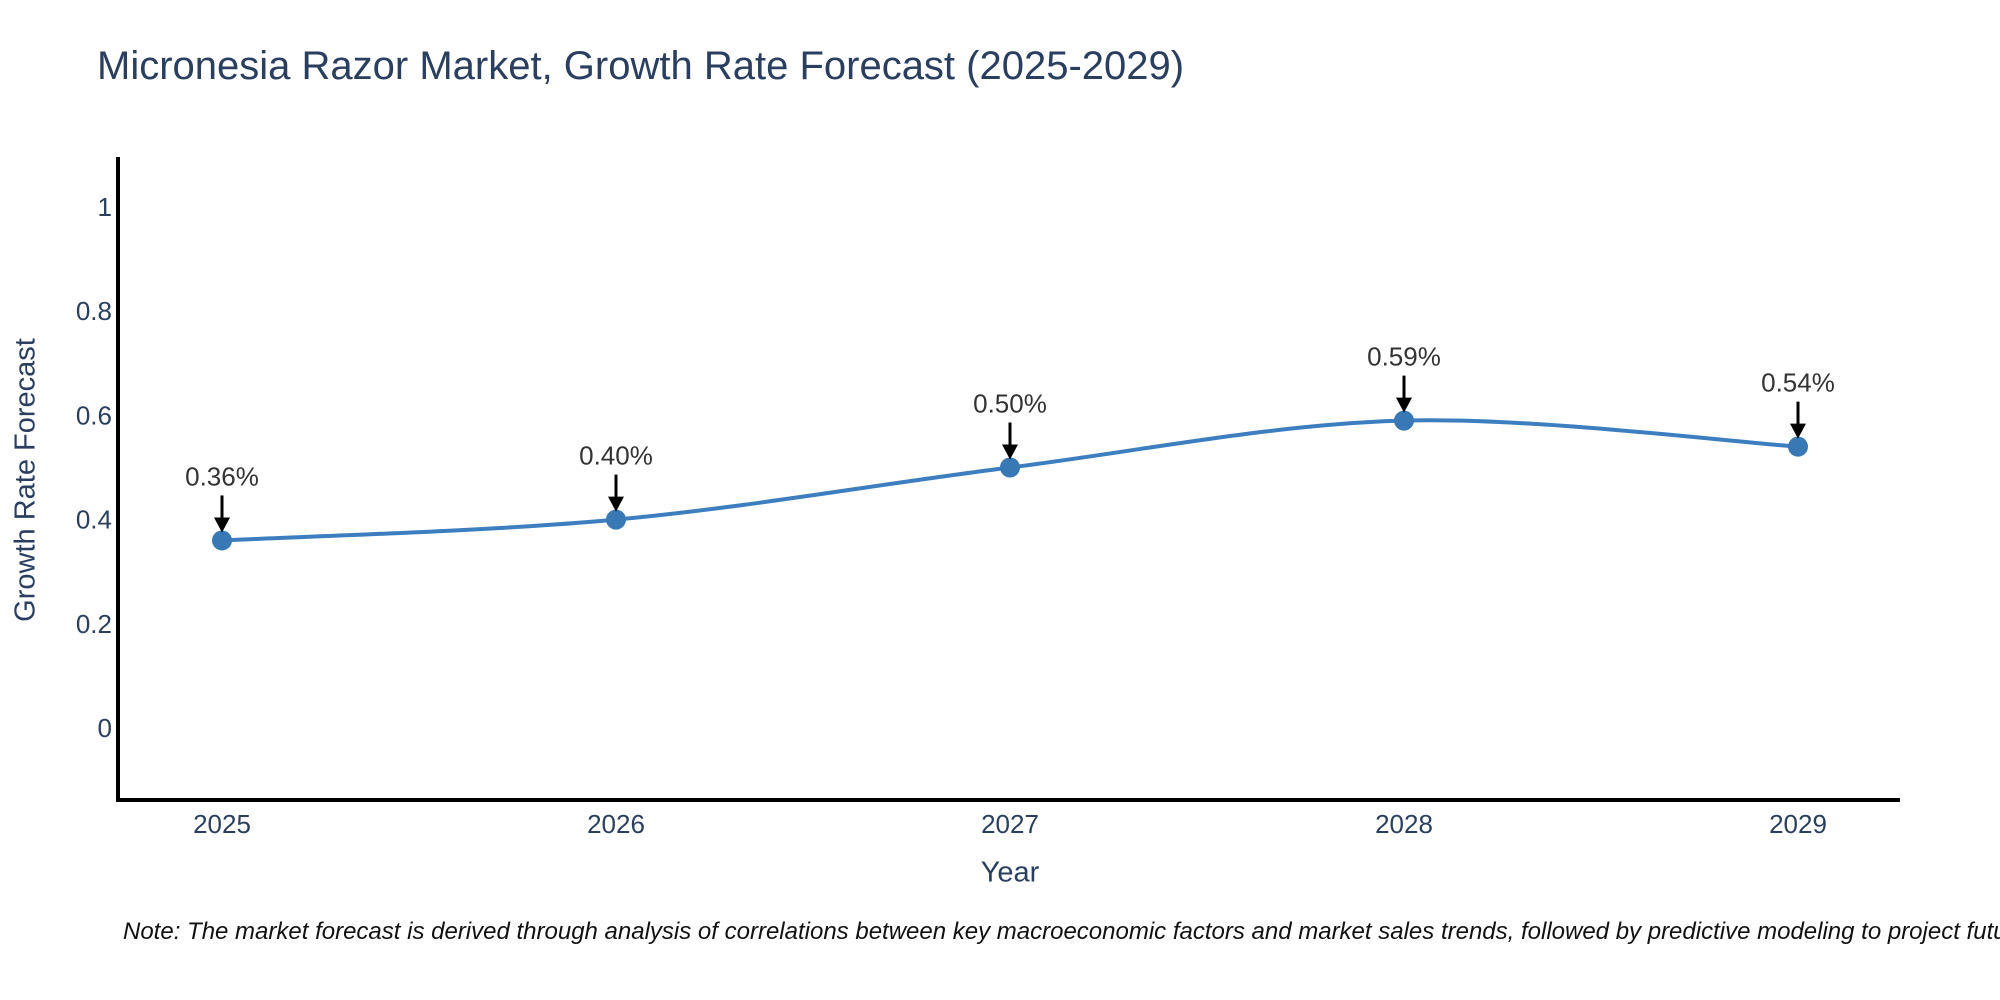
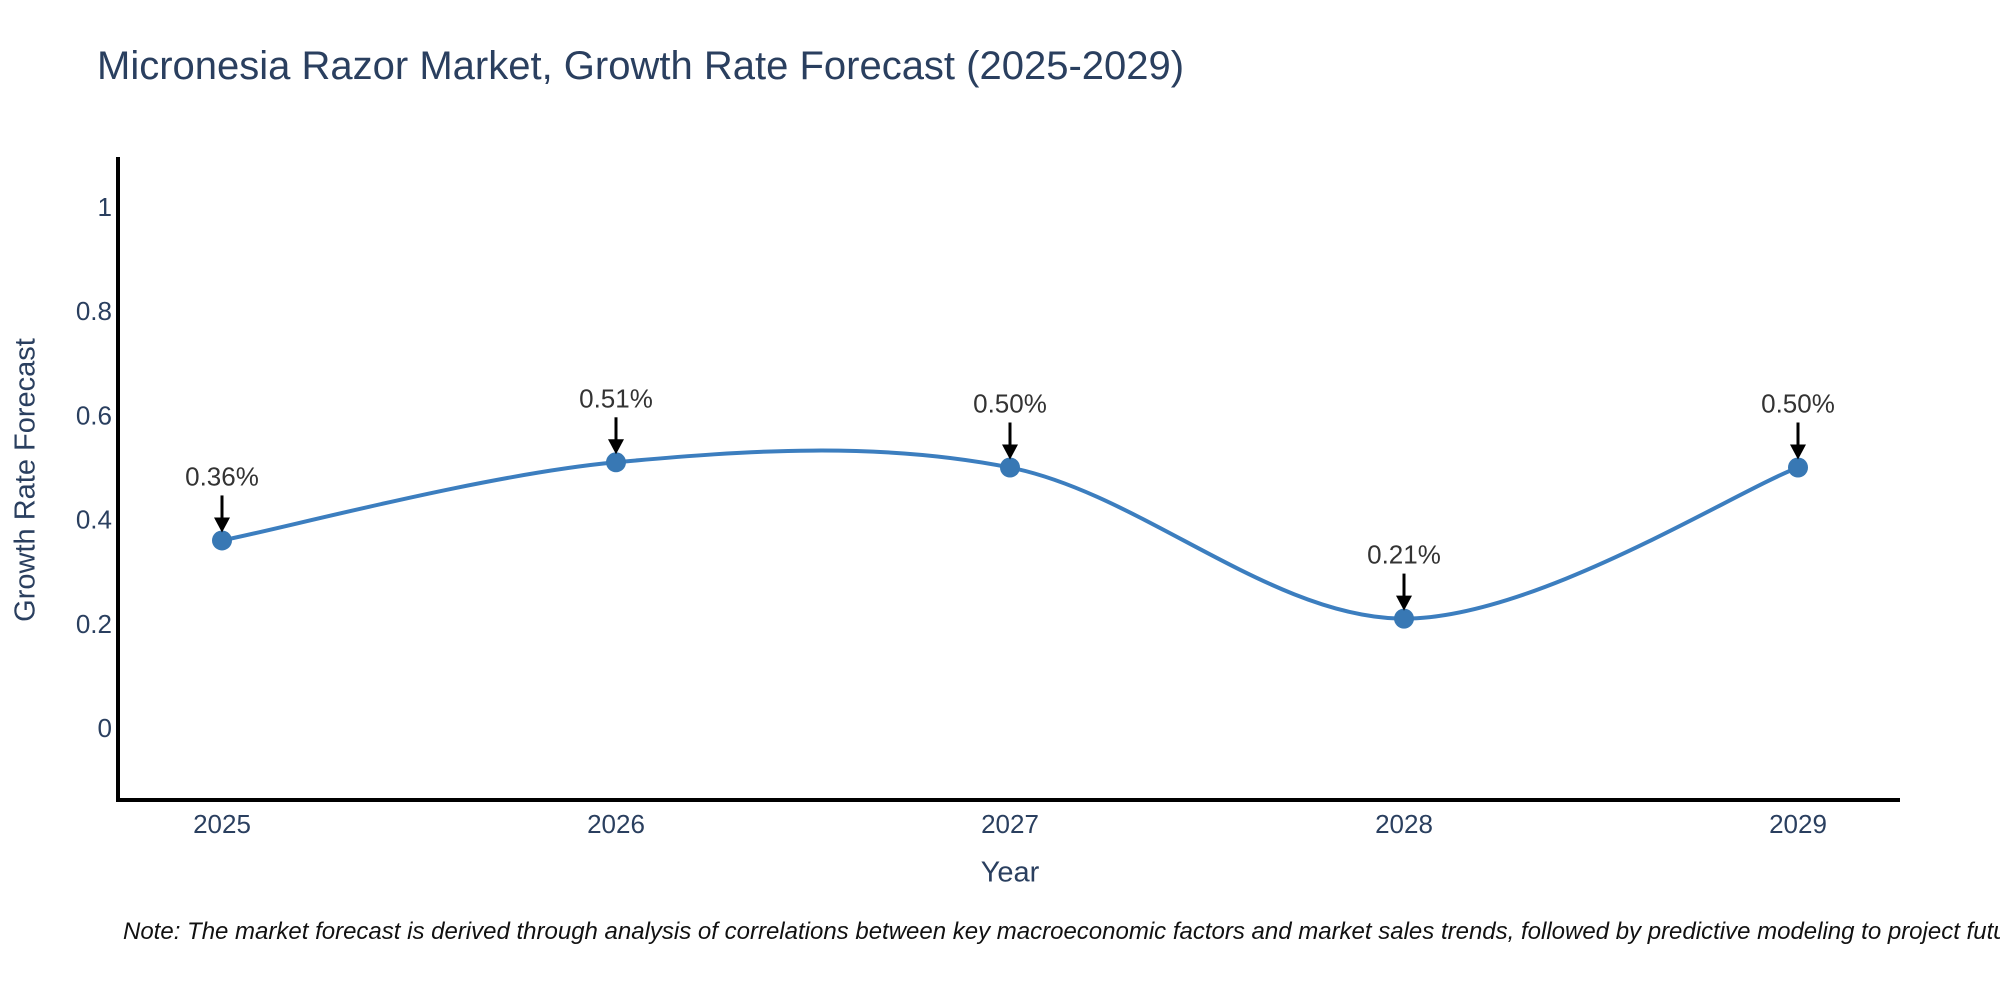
2026: 0.40% -> 0.51%
2028: 0.59% -> 0.21%
2029: 0.54% -> 0.50%
